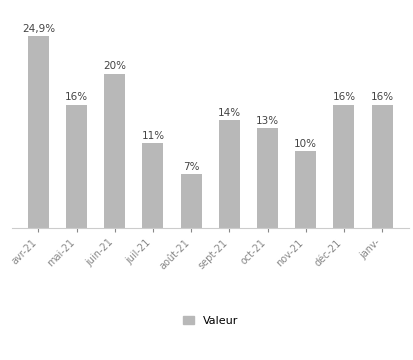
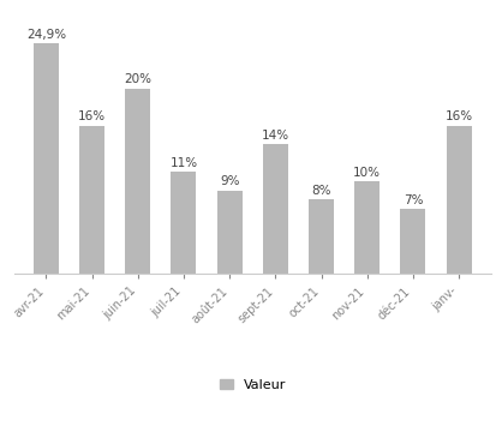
août-21: 7% -> 9%
oct-21: 13% -> 8%
déc-21: 16% -> 7%
